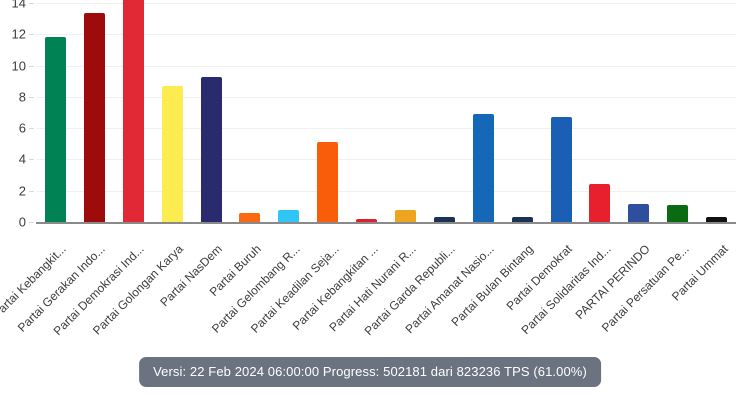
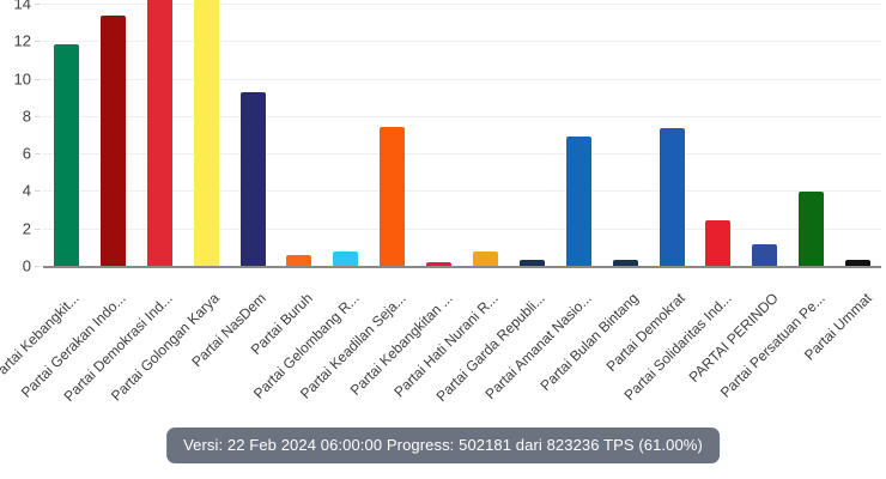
Partai Golongan Karya: 8.7 -> 14.9
Partai Keadilan Seja...: 5.1 -> 7.4
Partai Demokrat: 6.7 -> 7.3
Partai Persatuan Pe...: 1.1 -> 4.0
